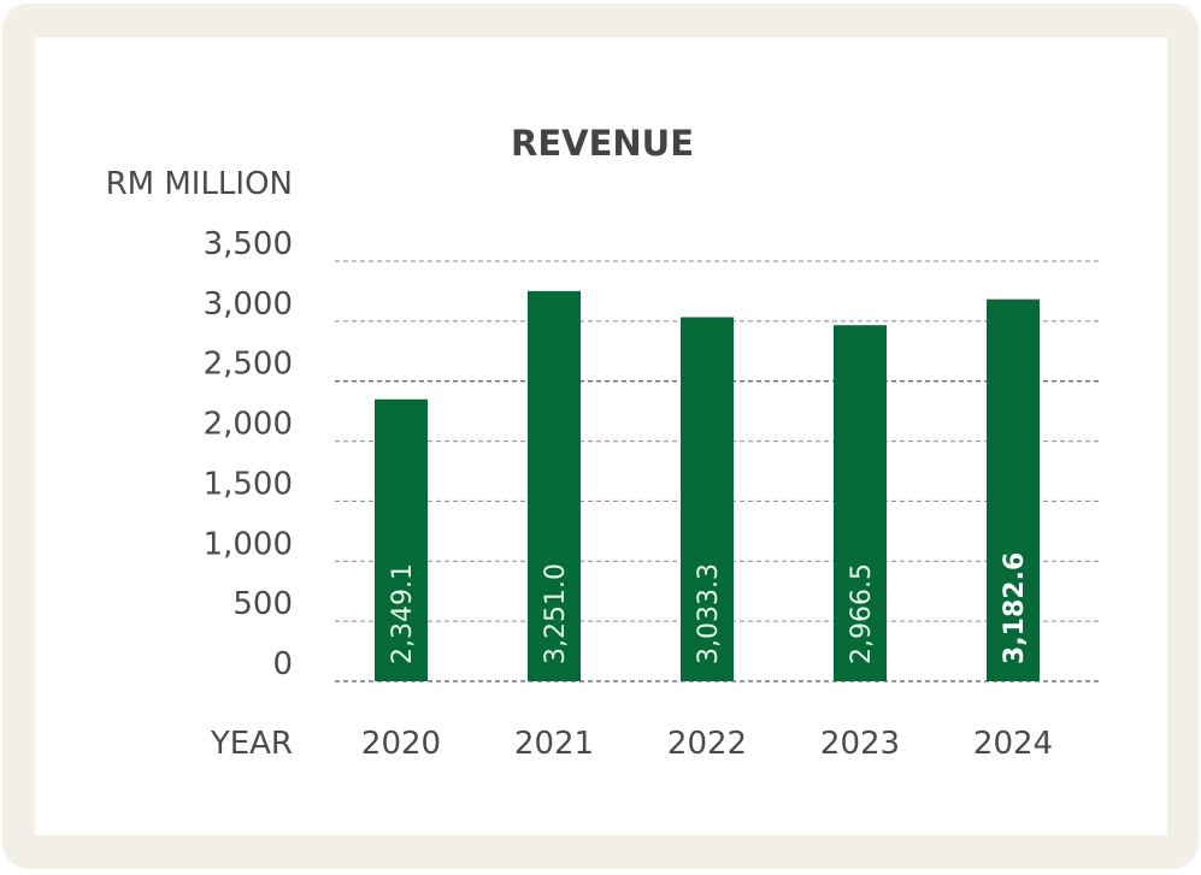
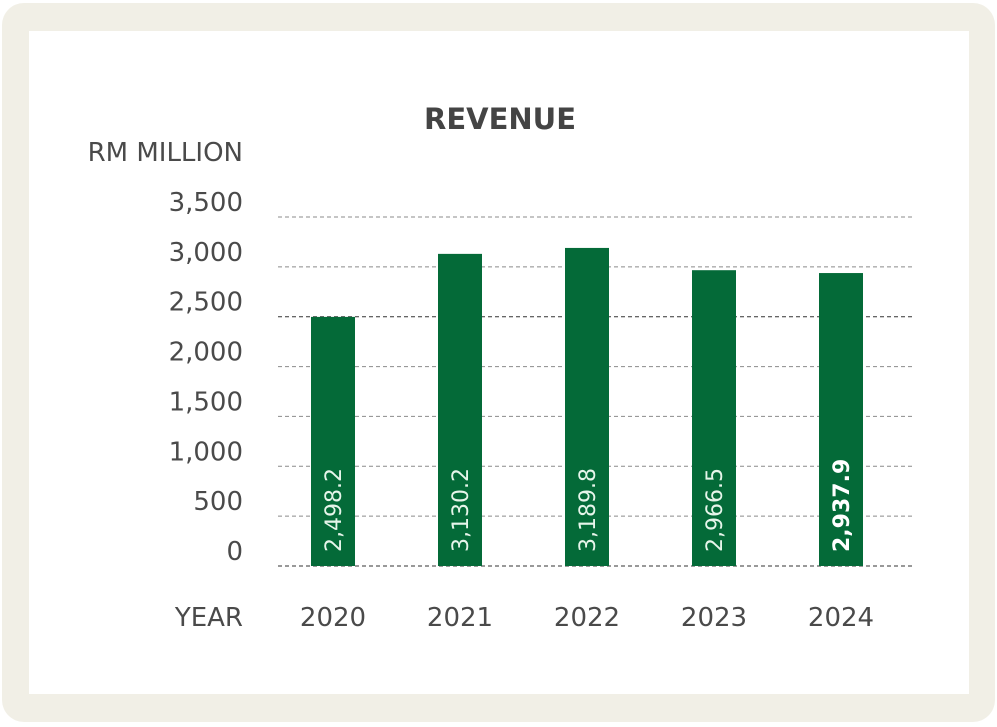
2020: 2,349.1 -> 2,498.2
2021: 3,251.0 -> 3,130.2
2022: 3,033.3 -> 3,189.8
2024: 3,182.6 -> 2,937.9
